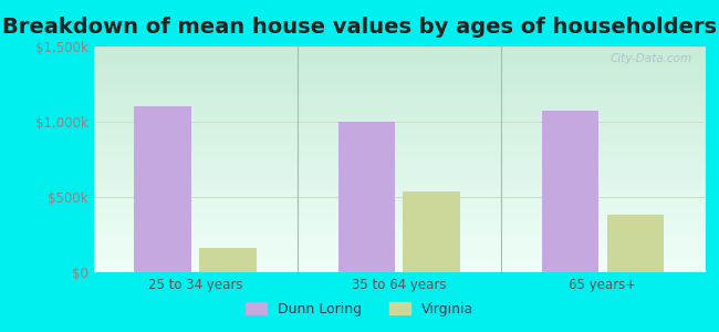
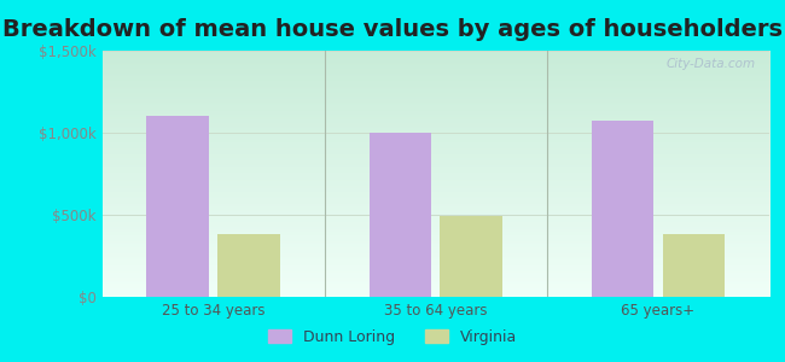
Virginia/25 to 34 years: $160k -> $380k
Virginia/35 to 64 years: $540k -> $490k
